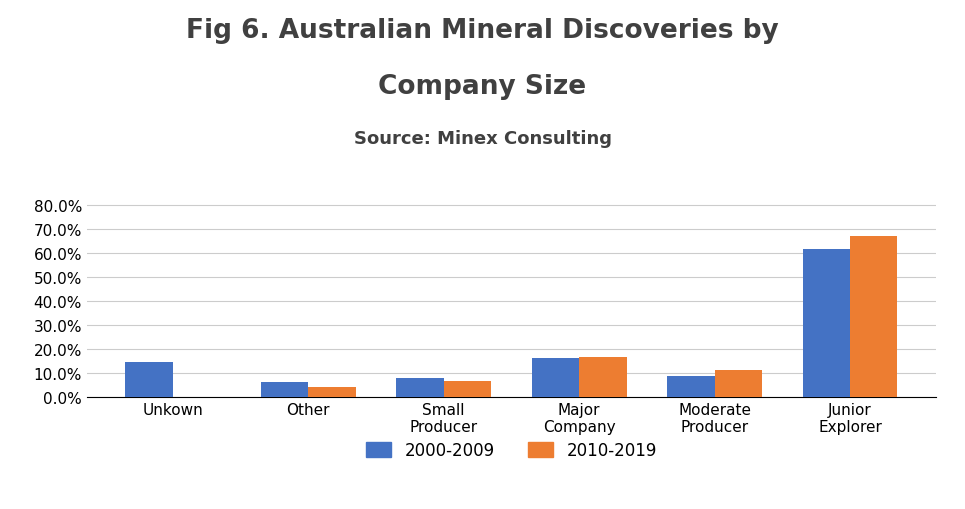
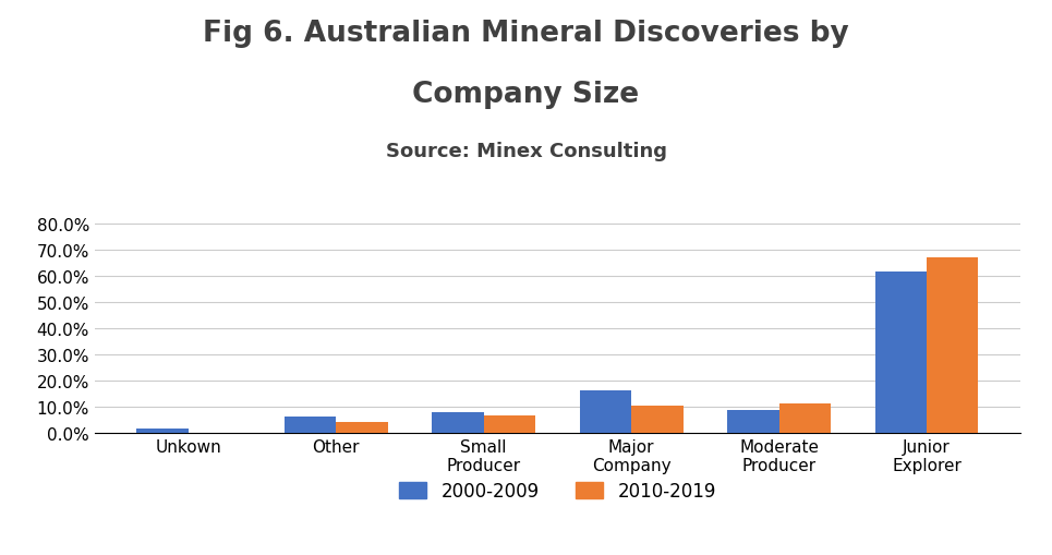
2000-2009/Unkown: 14.5% -> 1.5%
2010-2019/Major Company: 16.5% -> 10.5%
